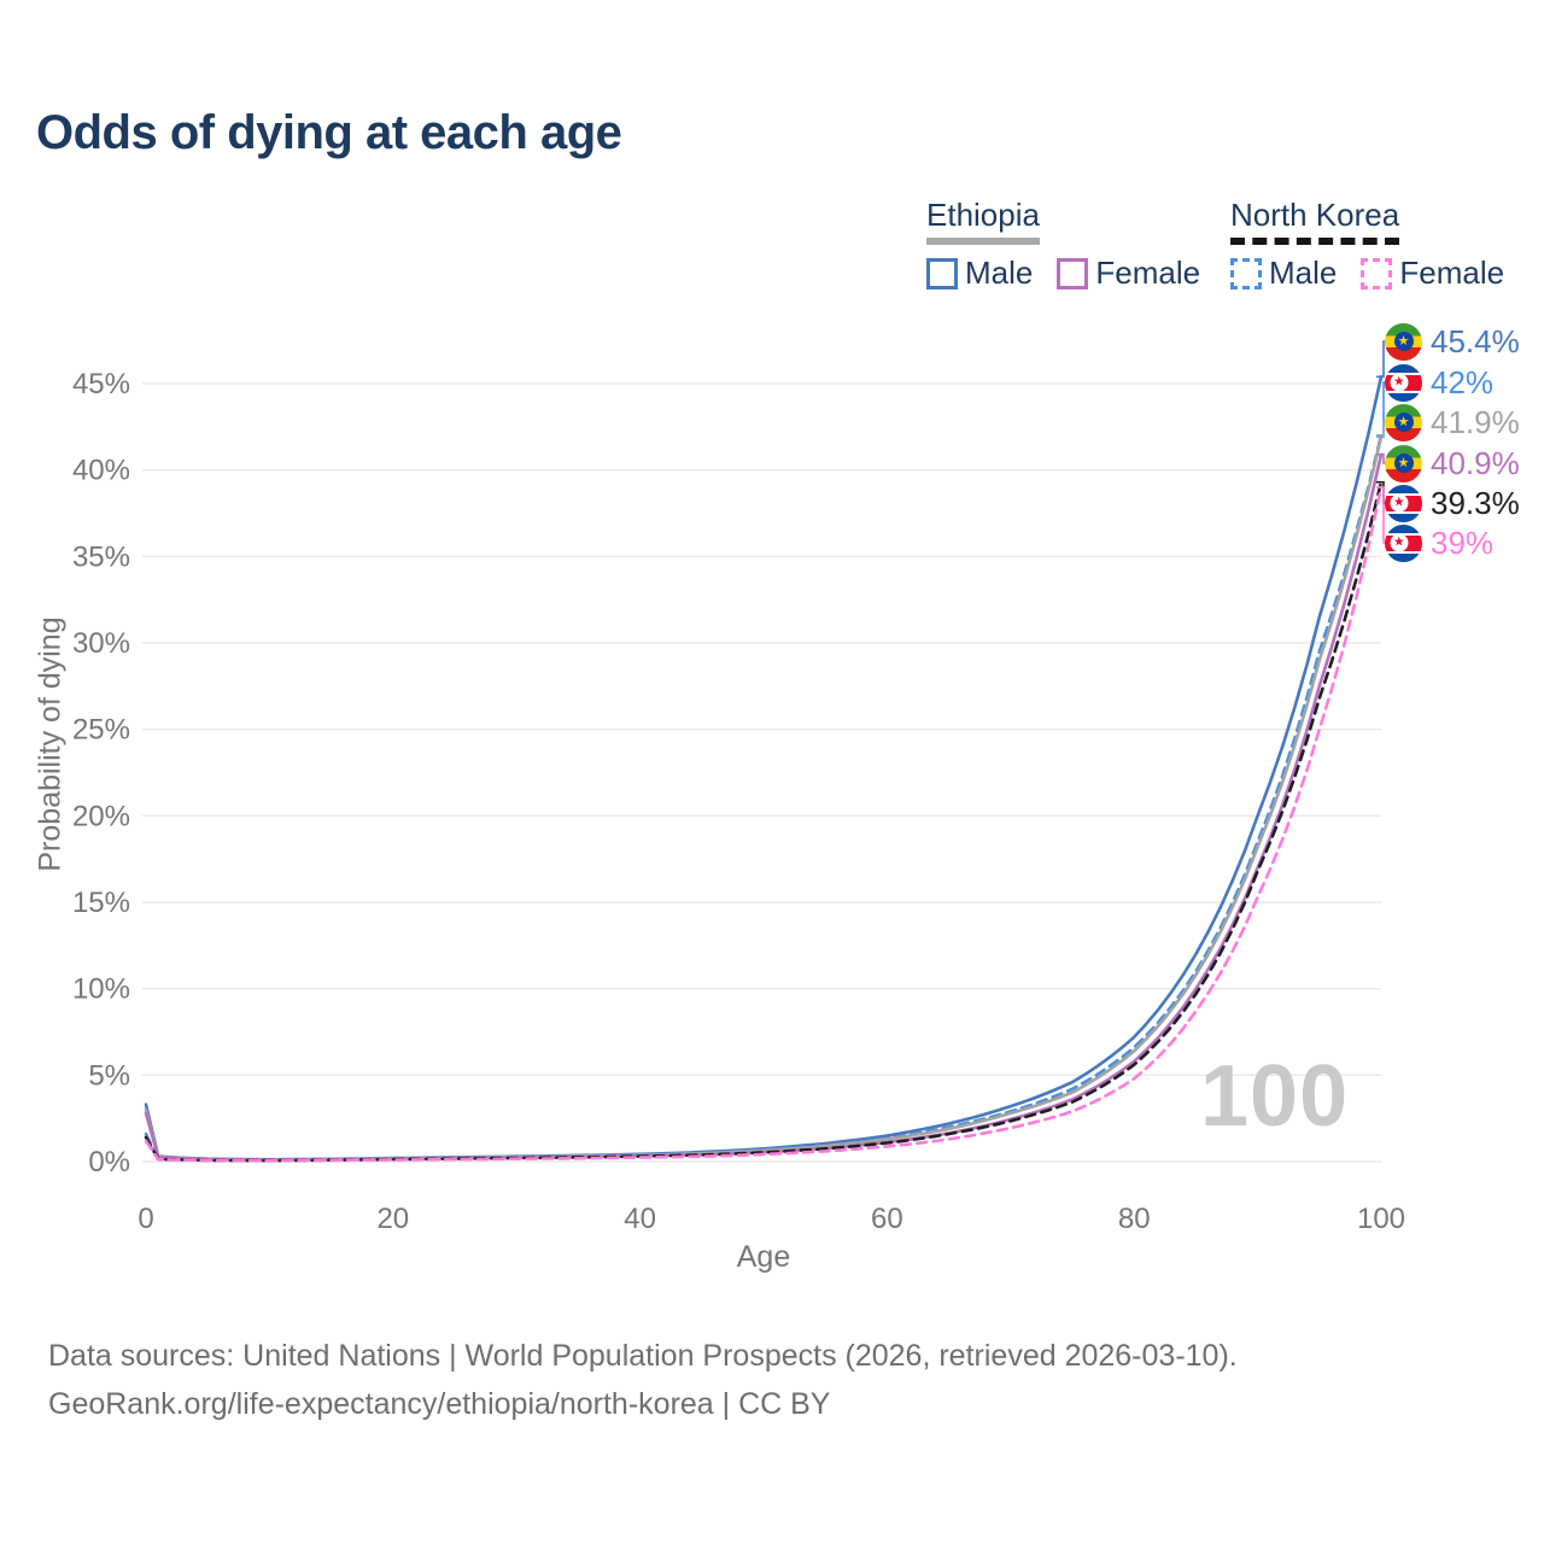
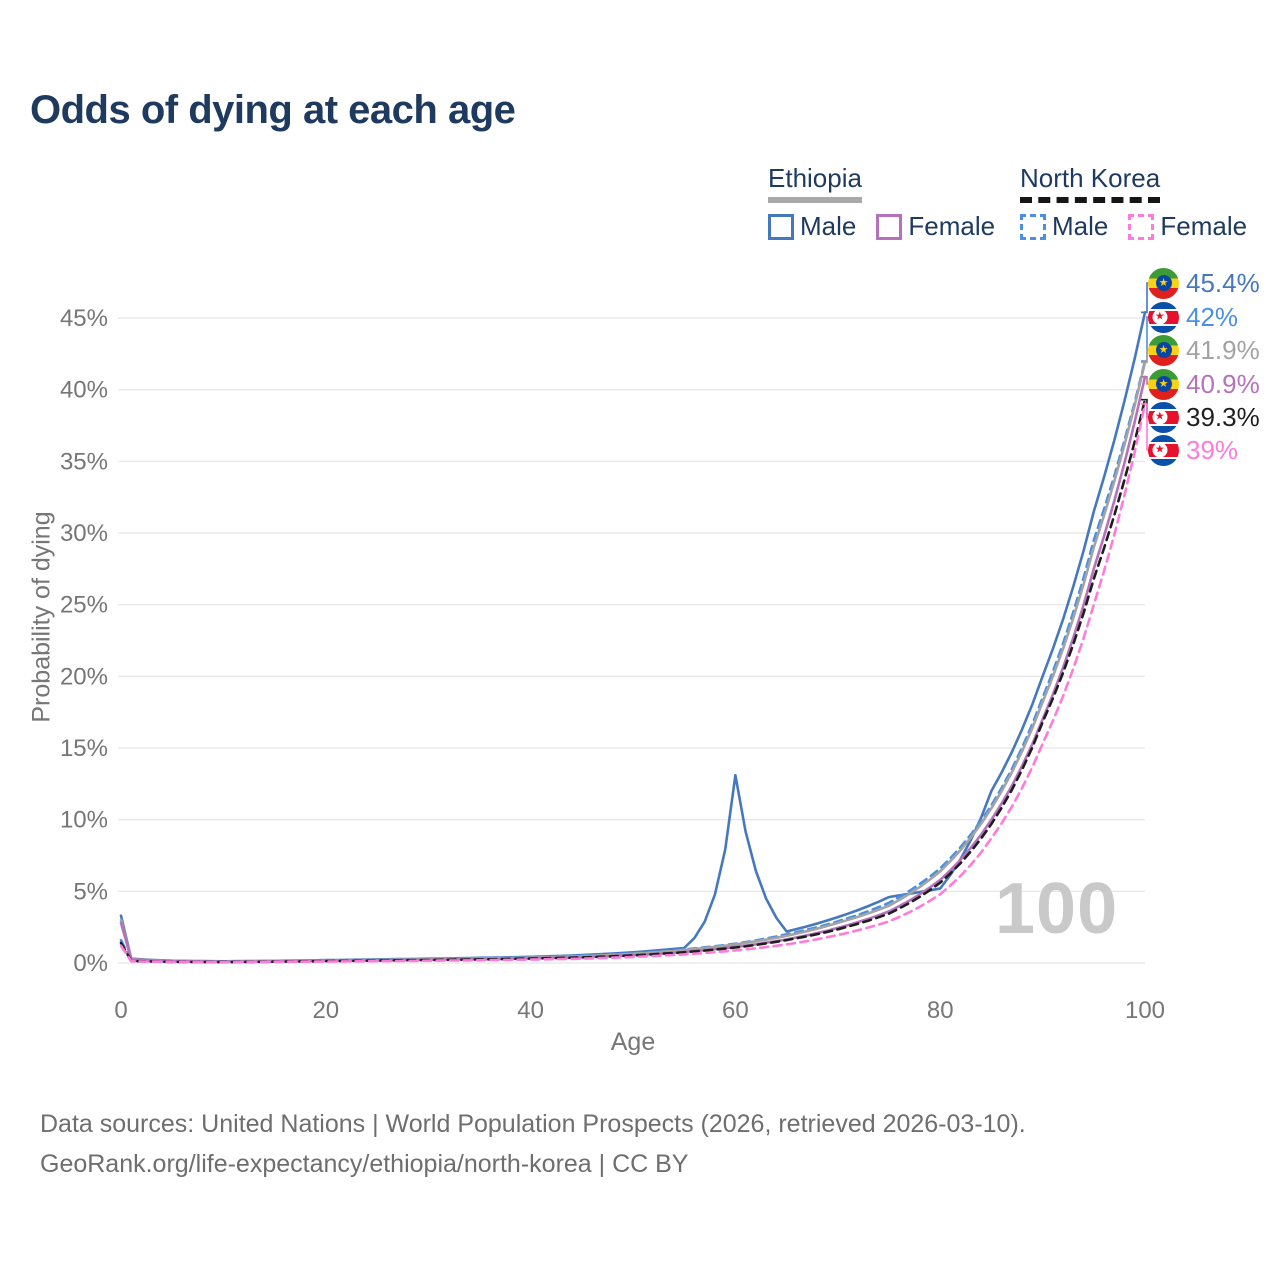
Ethiopia Male/60: 1.5% -> 13.1%
Ethiopia Male/80: 7.2% -> 5.2%
